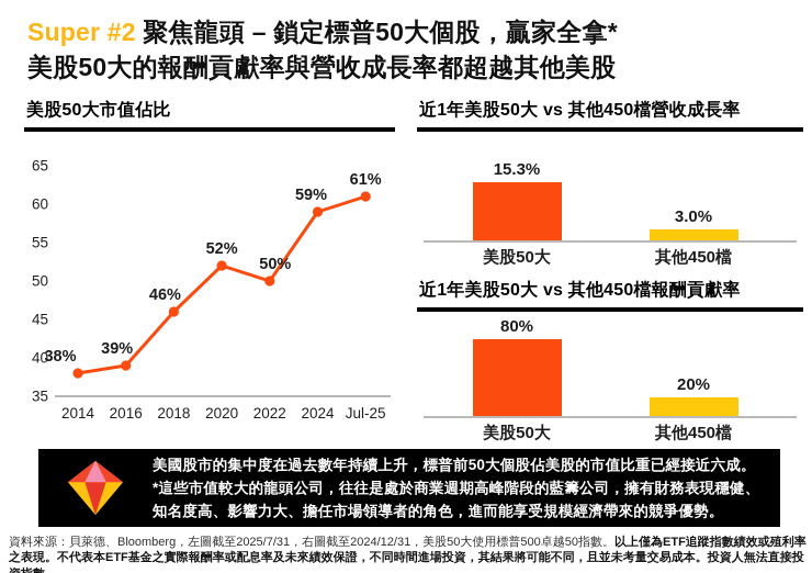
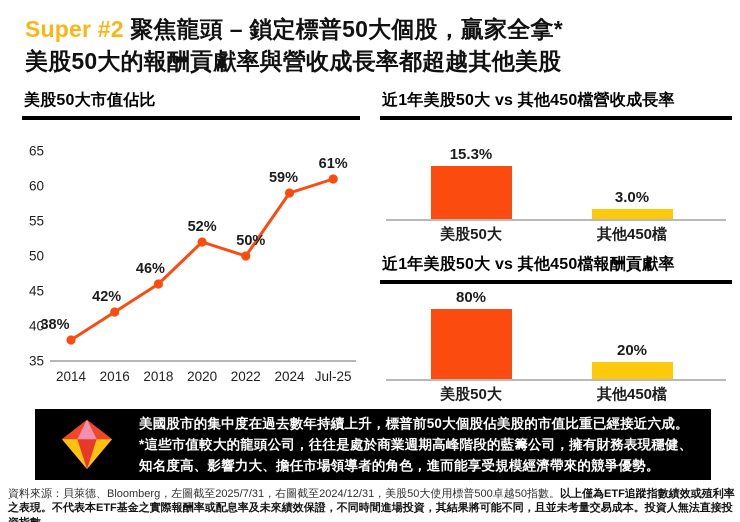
美股50大市值佔比/2016: 39% -> 42%
